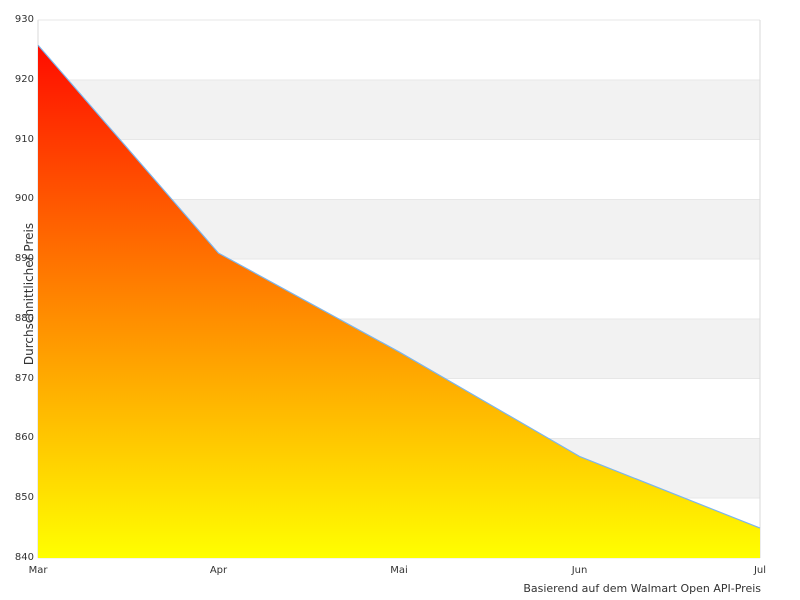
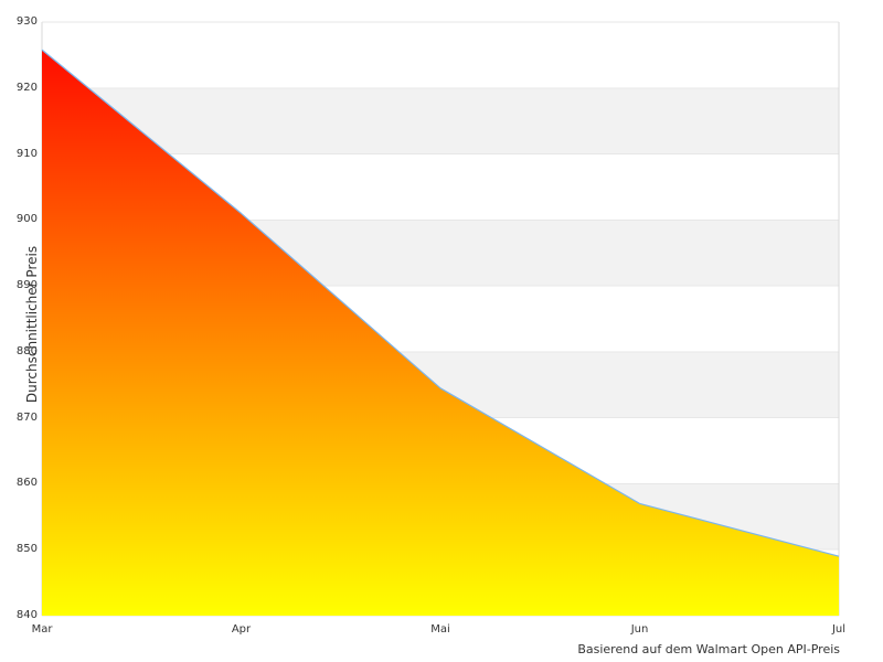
Apr: 891 -> 901
Jul: 845 -> 849
